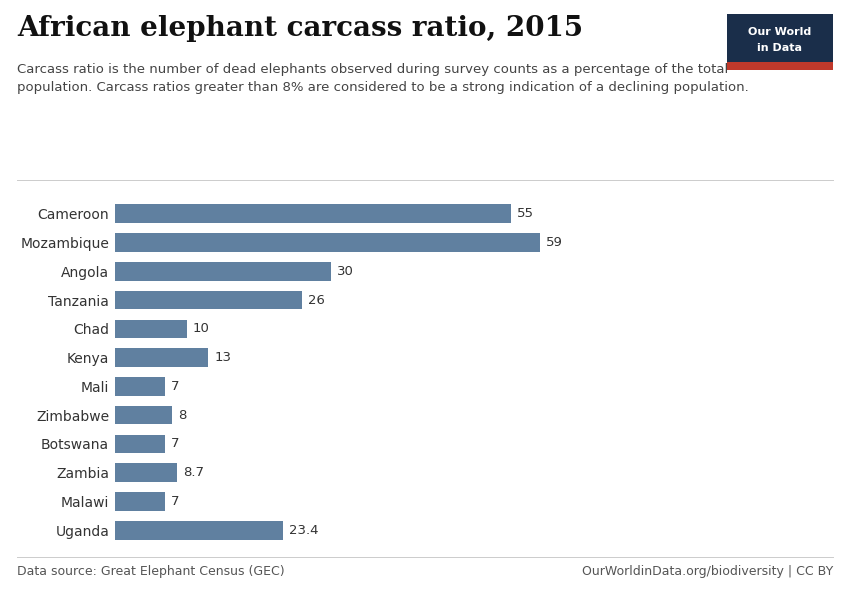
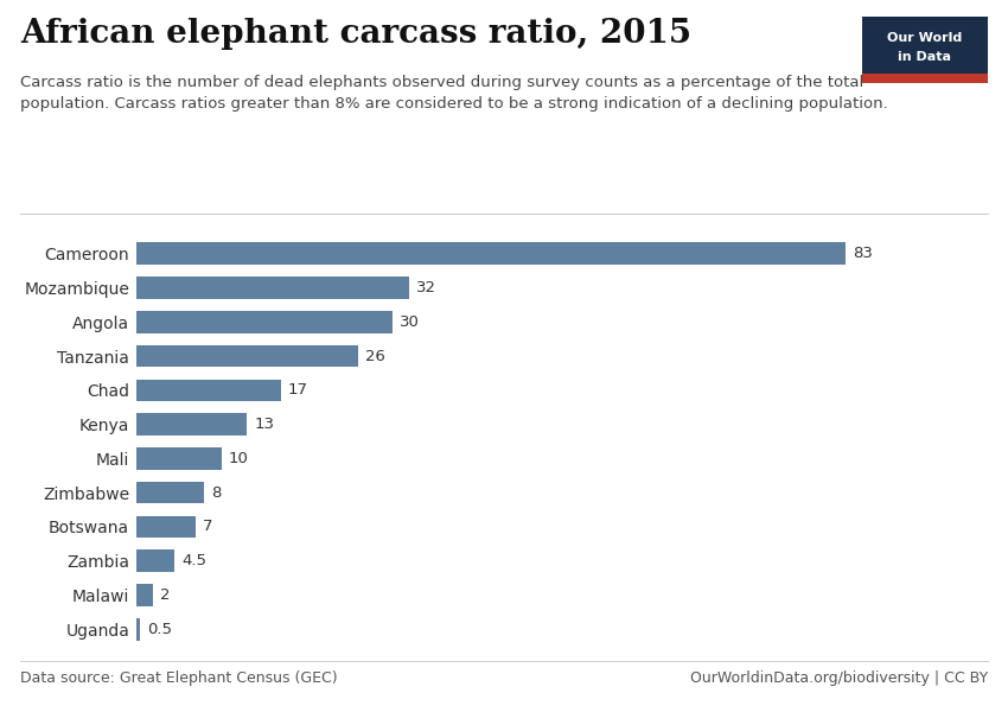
Cameroon: 55 -> 83
Mozambique: 59 -> 32
Chad: 10 -> 17
Mali: 7 -> 10
Zambia: 8.7 -> 4.5
Malawi: 7 -> 2
Uganda: 23.4 -> 0.5
